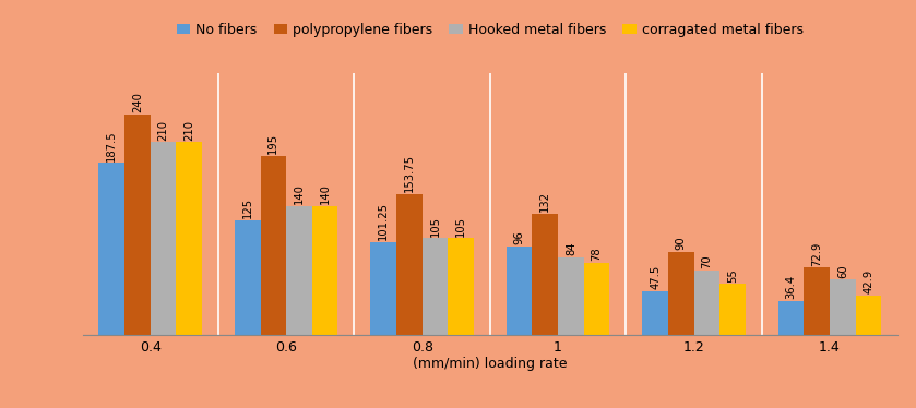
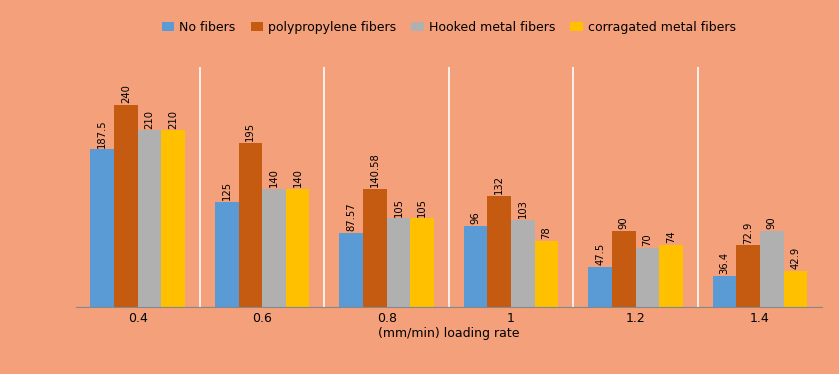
No fibers/0.8: 101.25 -> 87.57
polypropylene fibers/0.8: 153.75 -> 140.58
Hooked metal fibers/1: 84 -> 103
corragated metal fibers/1.2: 55 -> 74
Hooked metal fibers/1.4: 60 -> 90
